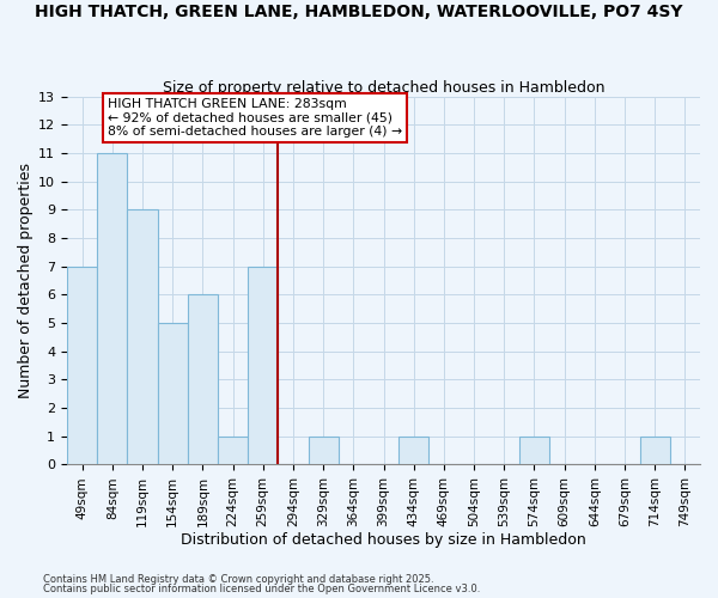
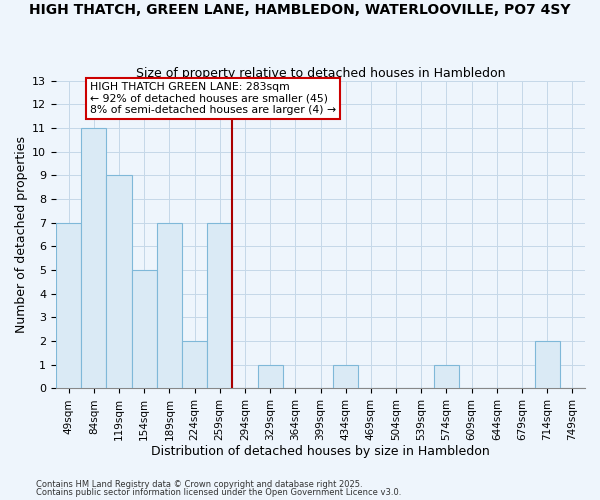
189sqm: 6 -> 7
224sqm: 1 -> 2
714sqm: 1 -> 2
